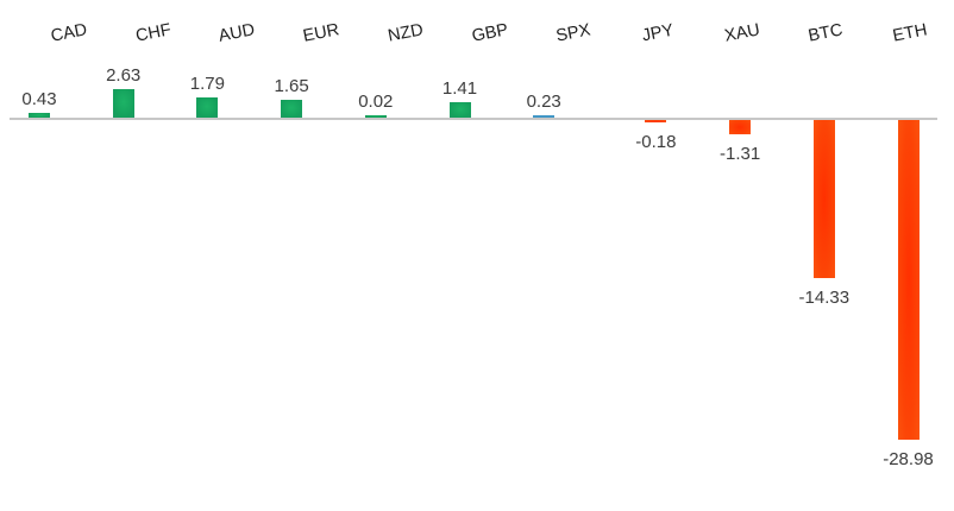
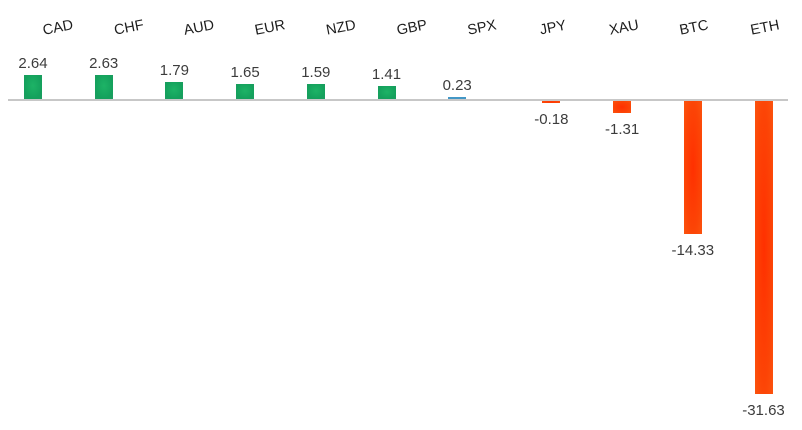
CAD: 0.43 -> 2.64
NZD: 0.02 -> 1.59
ETH: -28.98 -> -31.63
